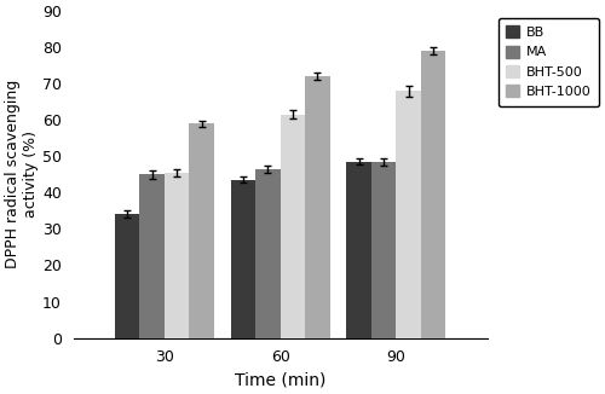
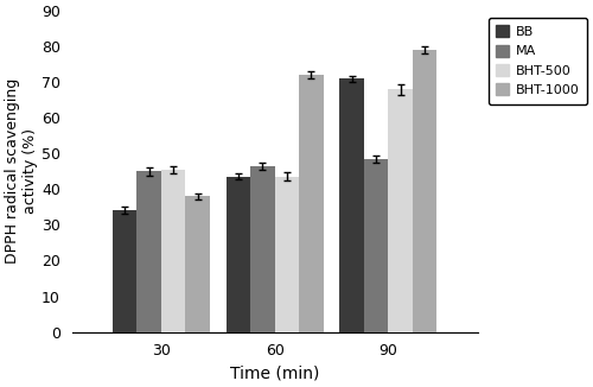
BHT-1000/30: 59 -> 38
BHT-500/60: 61.5 -> 43.5
BB/90: 48.5 -> 71.0
